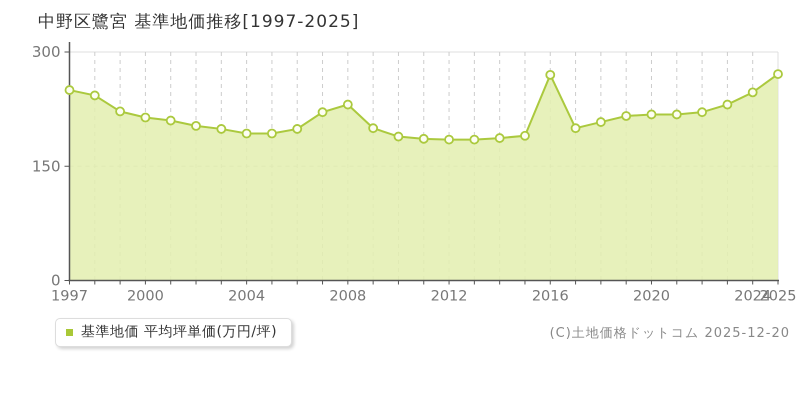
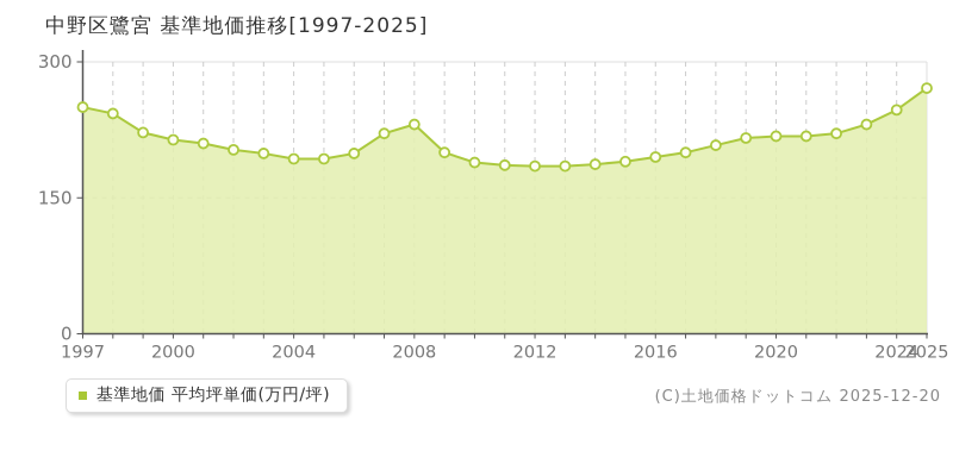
2016: 270 -> 200
